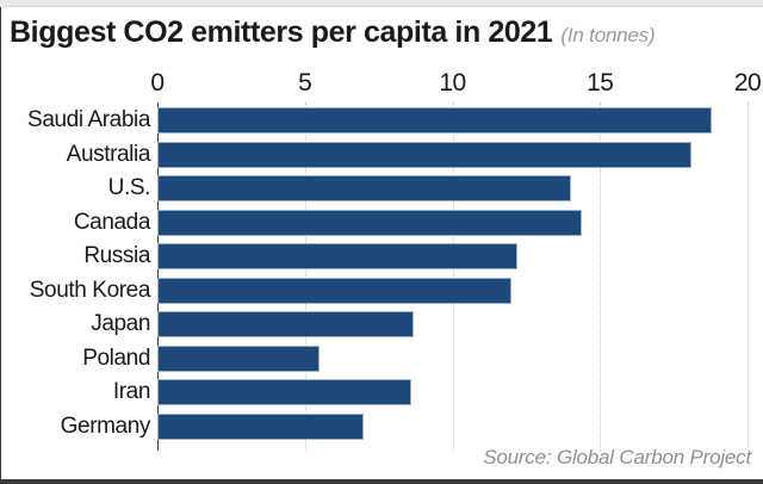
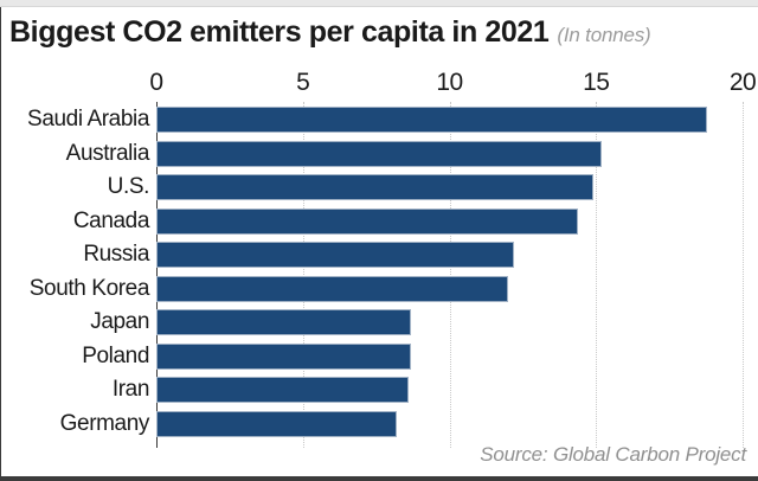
Australia: 18.1 -> 15.2
U.S.: 14.0 -> 14.9
Poland: 5.5 -> 8.7
Germany: 7.0 -> 8.2
